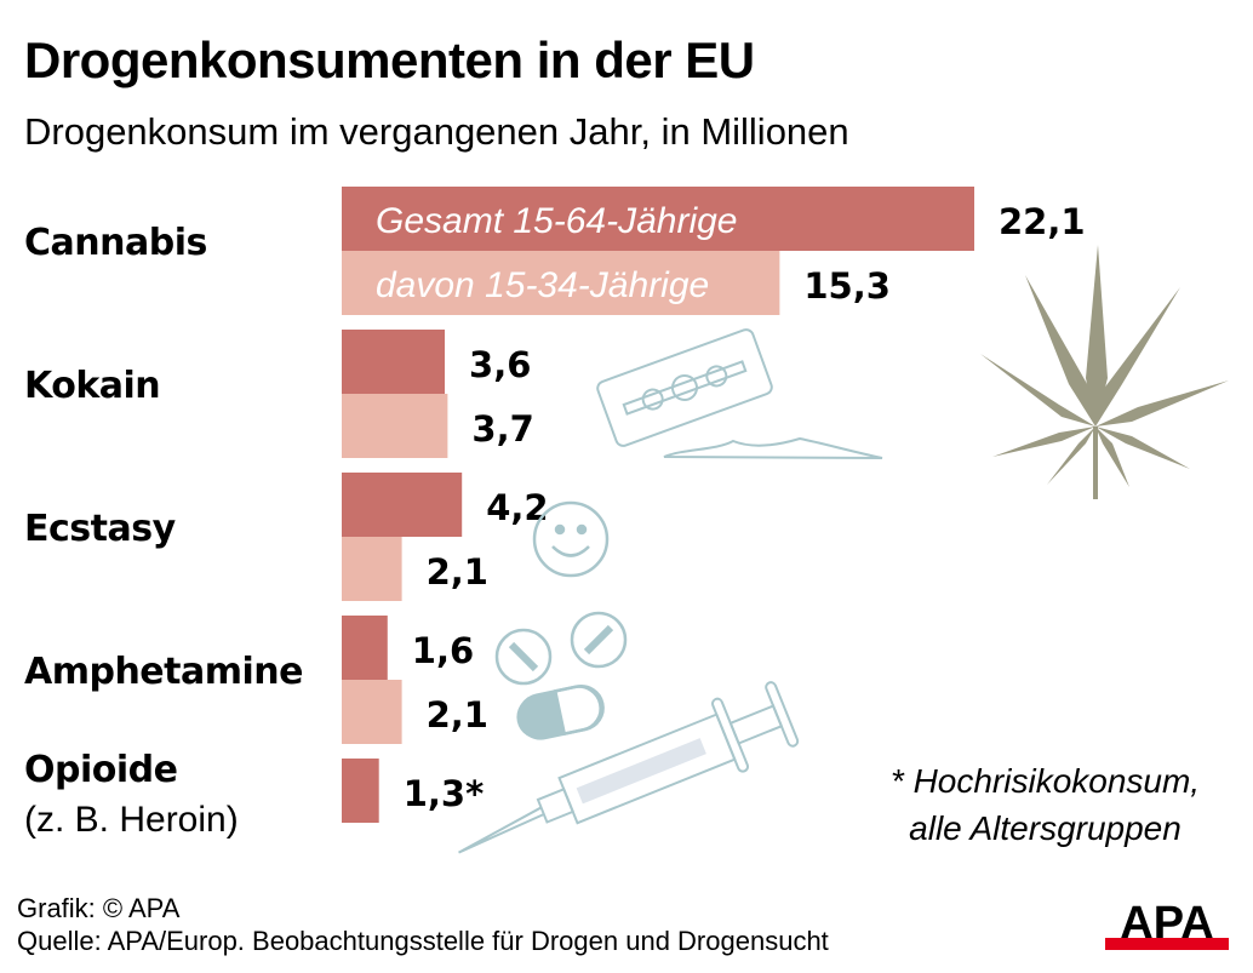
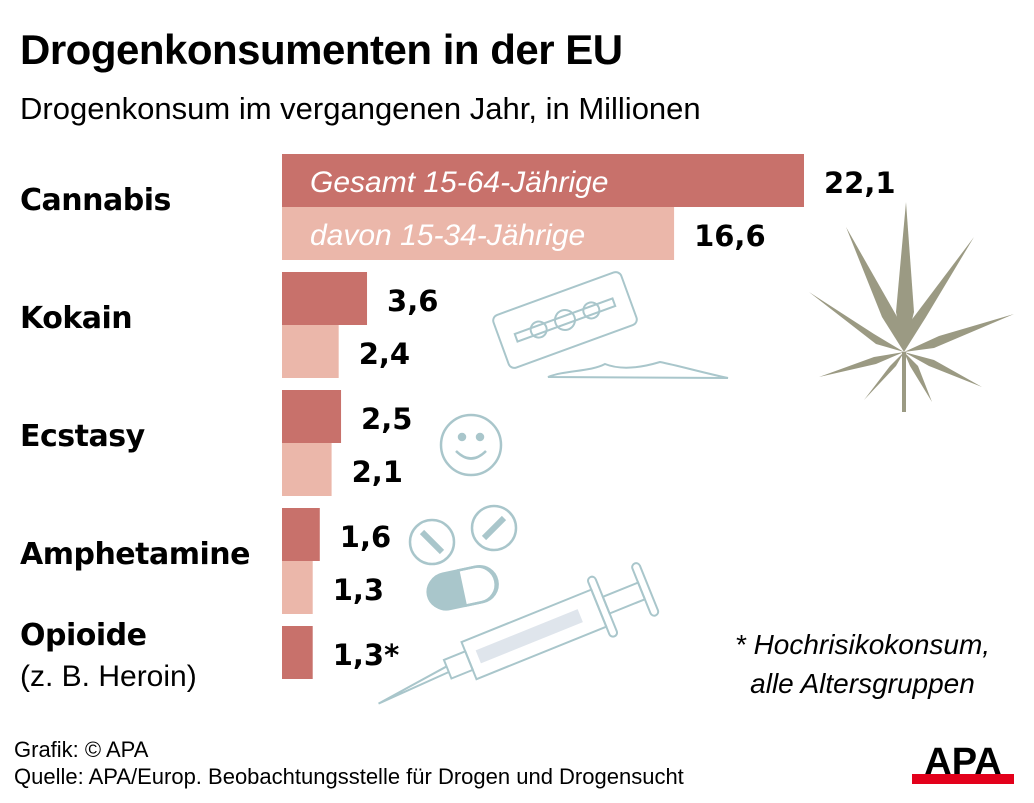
davon 15-34-Jährige/Cannabis: 15,3 -> 16,6
davon 15-34-Jährige/Kokain: 3,7 -> 2,4
Gesamt 15-64-Jährige/Ecstasy: 4,2 -> 2,5
davon 15-34-Jährige/Amphetamine: 2,1 -> 1,3
